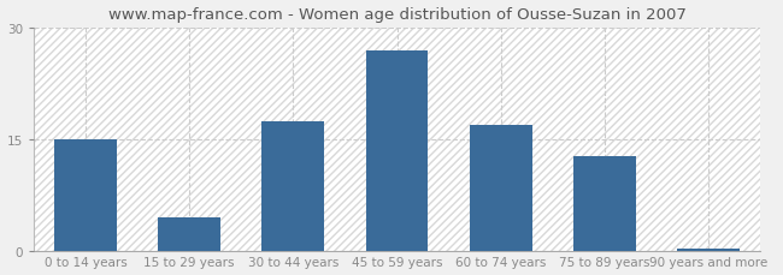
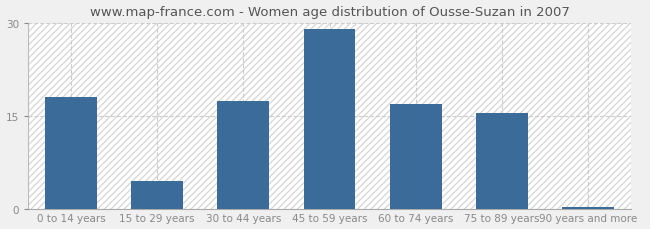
0 to 14 years: 15.0 -> 18.0
45 to 59 years: 27.0 -> 29.0
75 to 89 years: 12.8 -> 15.5
